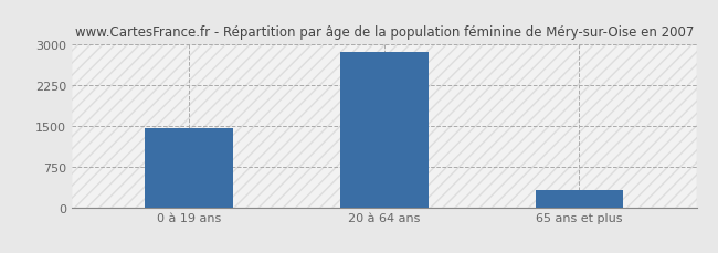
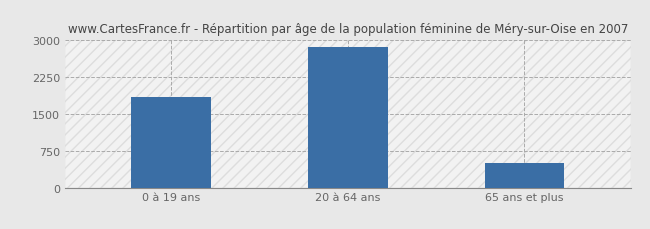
0 à 19 ans: 1450 -> 1850
65 ans et plus: 310 -> 500
